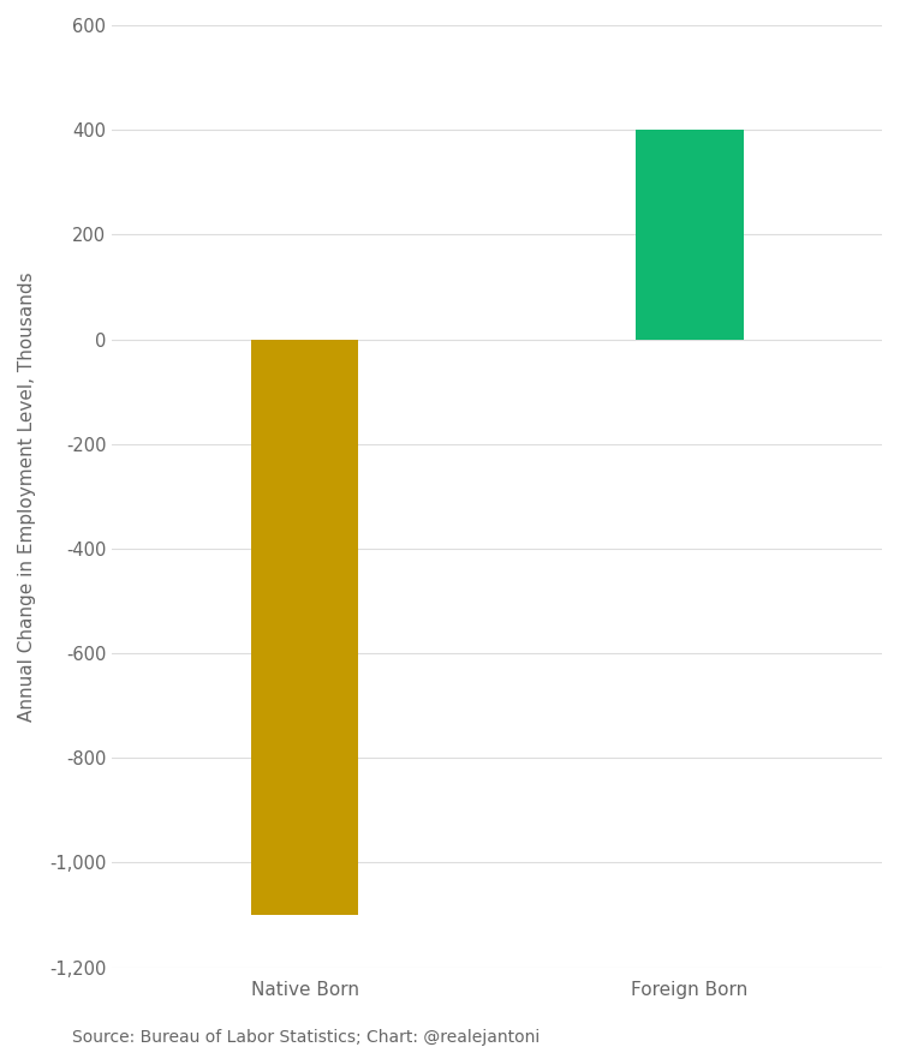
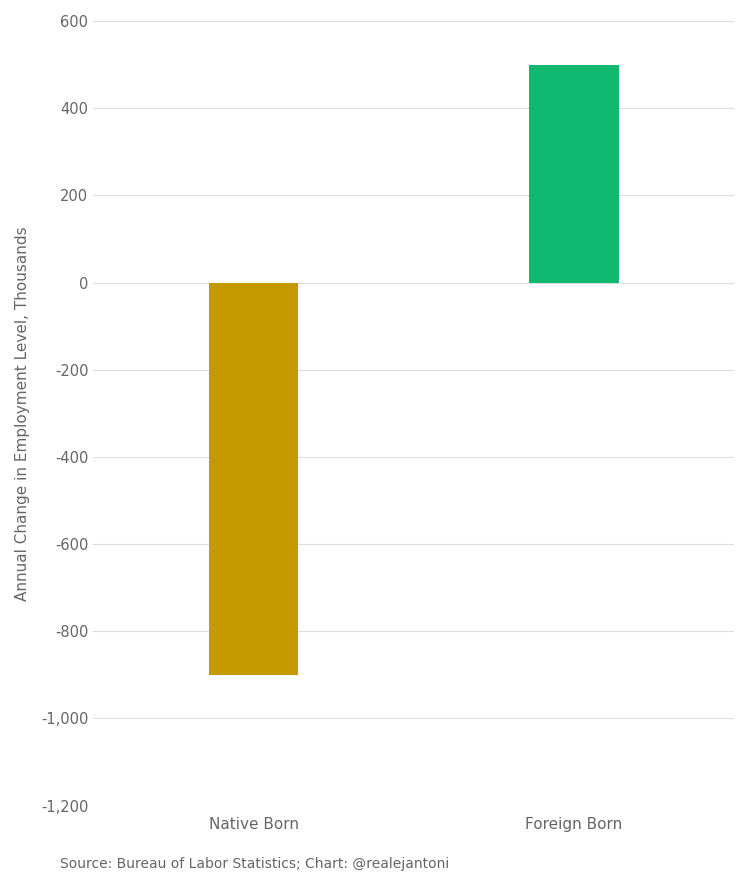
Native Born: -1,100 -> -900
Foreign Born: 400 -> 500
